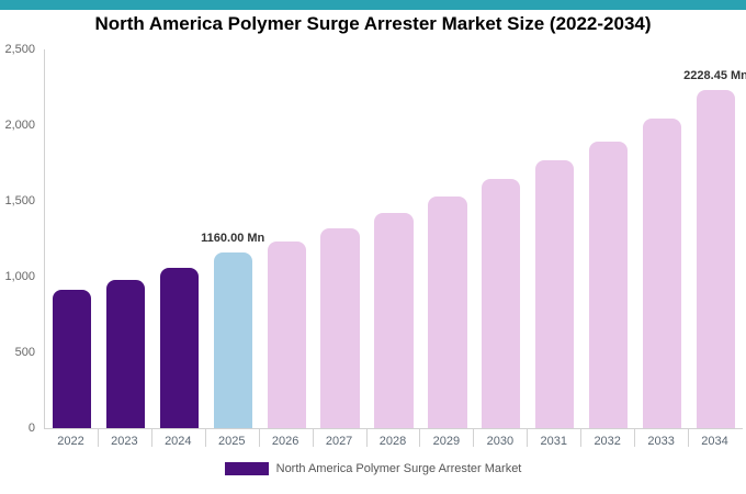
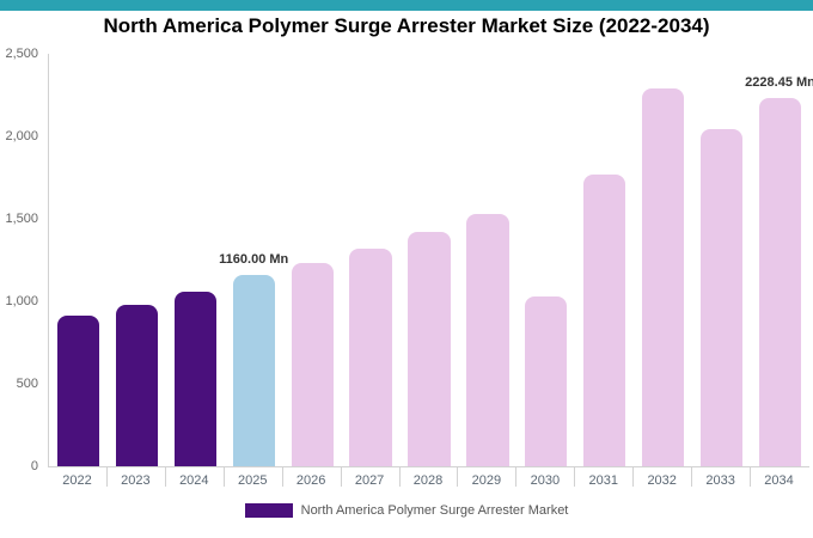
2030: 1640 -> 1030
2032: 1900 -> 2290
